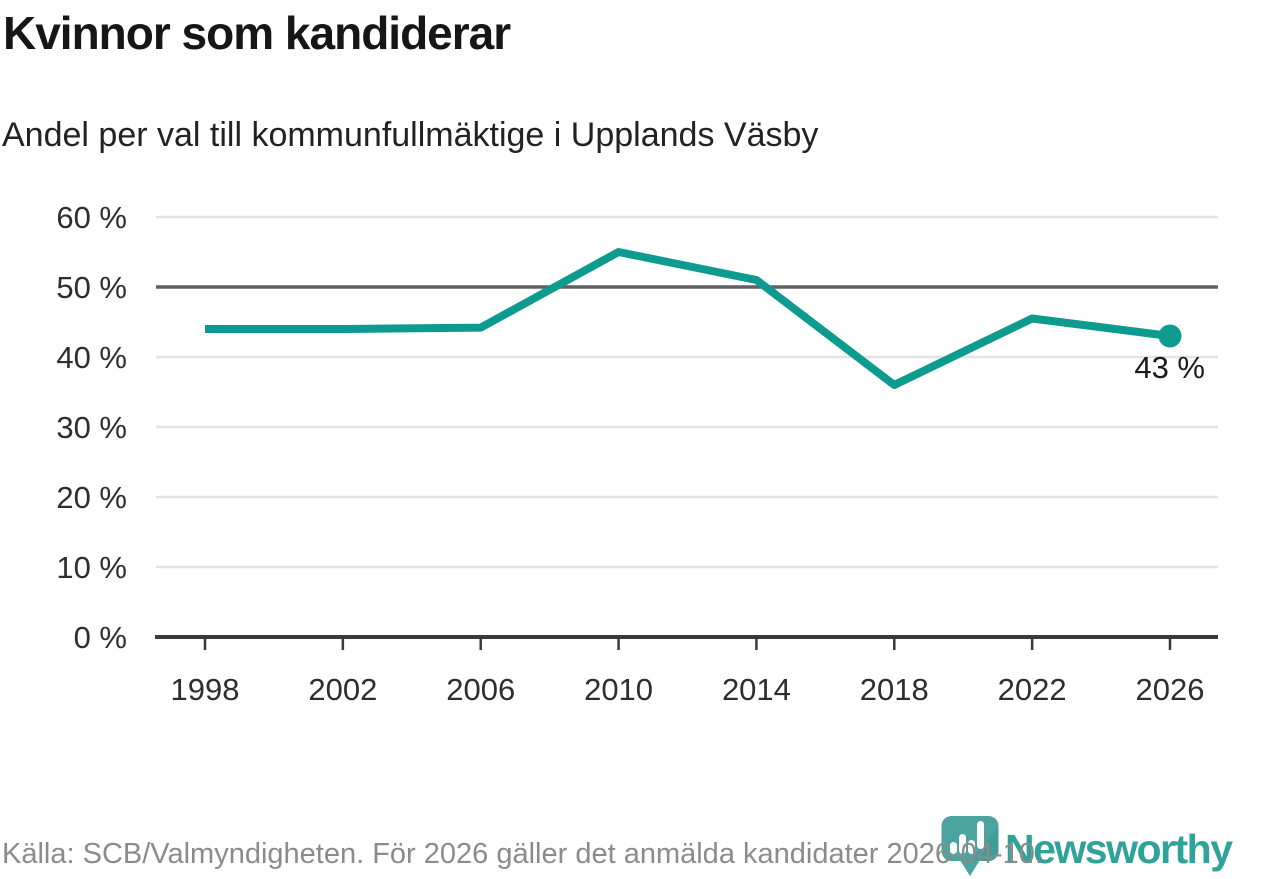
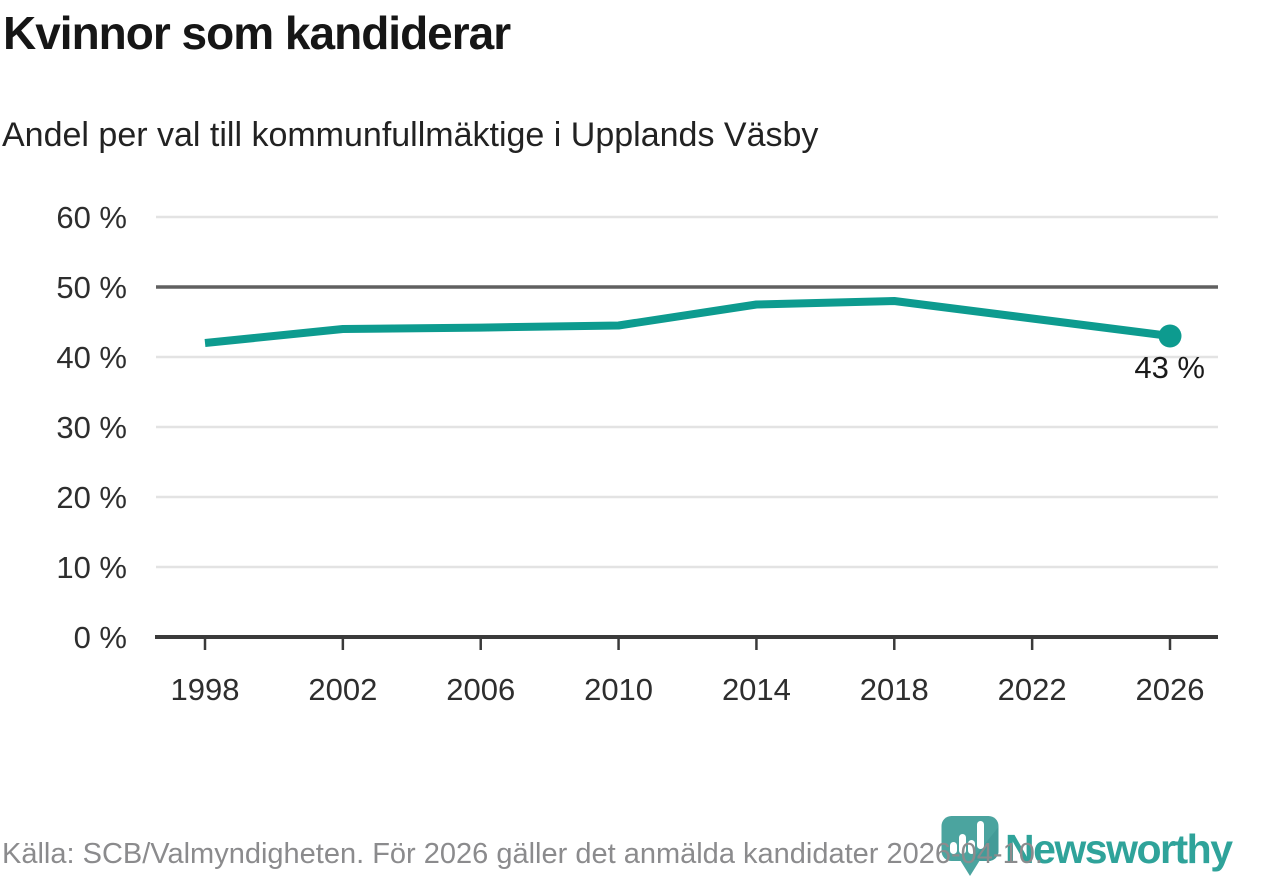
1998: 44% -> 42%
2010: 55% -> 44%
2014: 51% -> 48%
2018: 36% -> 48%
